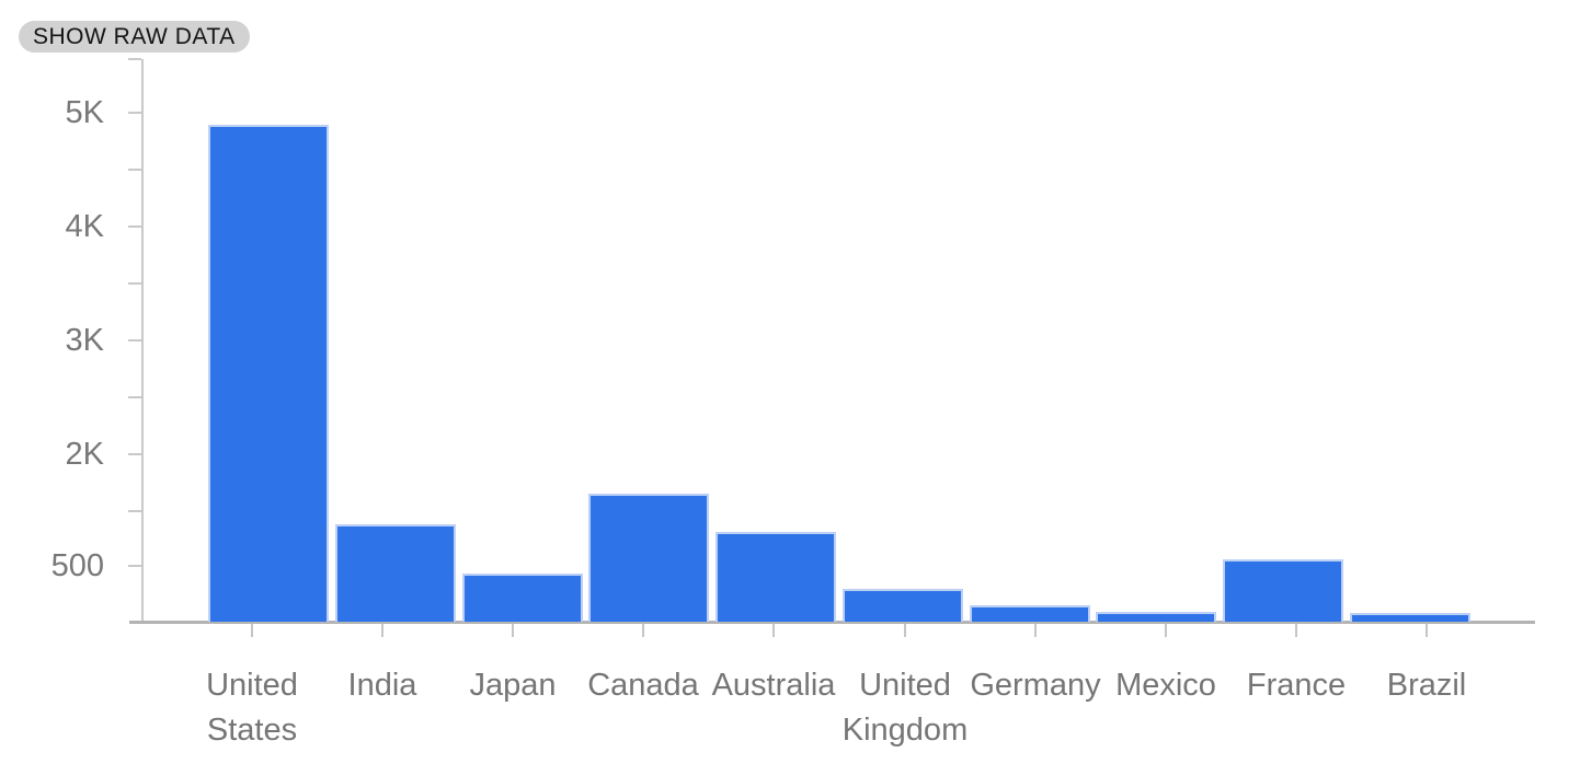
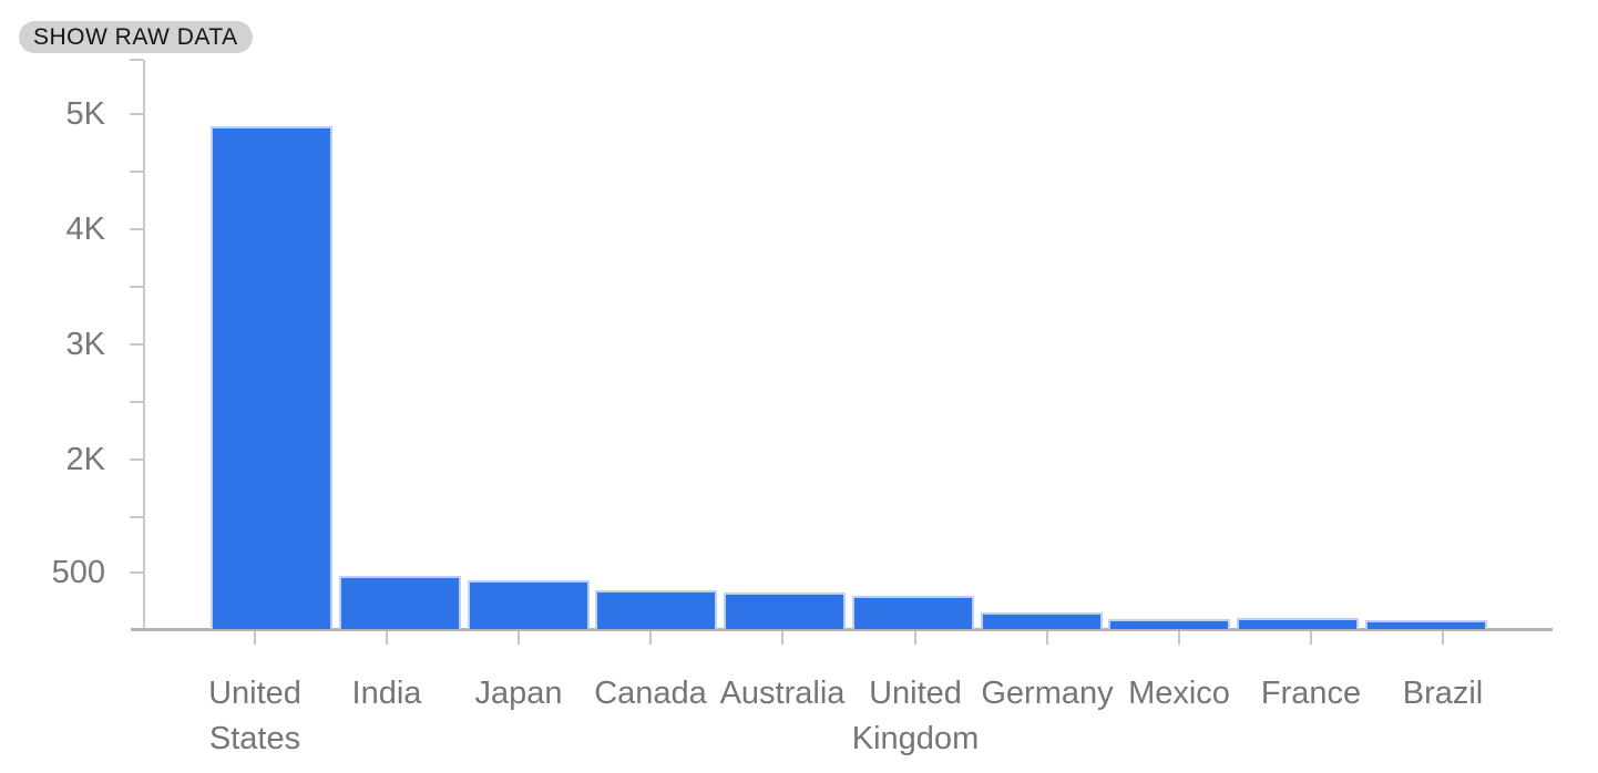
India: 1.06K -> 0.47K
Canada: 1.47K -> 0.34K
Australia: 0.96K -> 0.32K
France: 0.59K -> 0.10K
